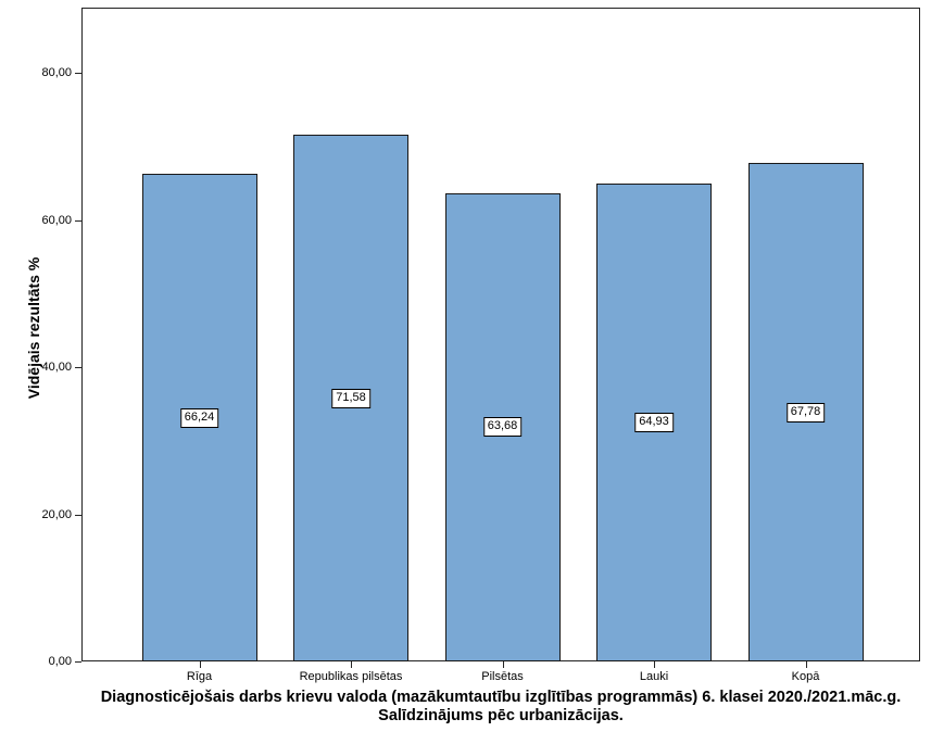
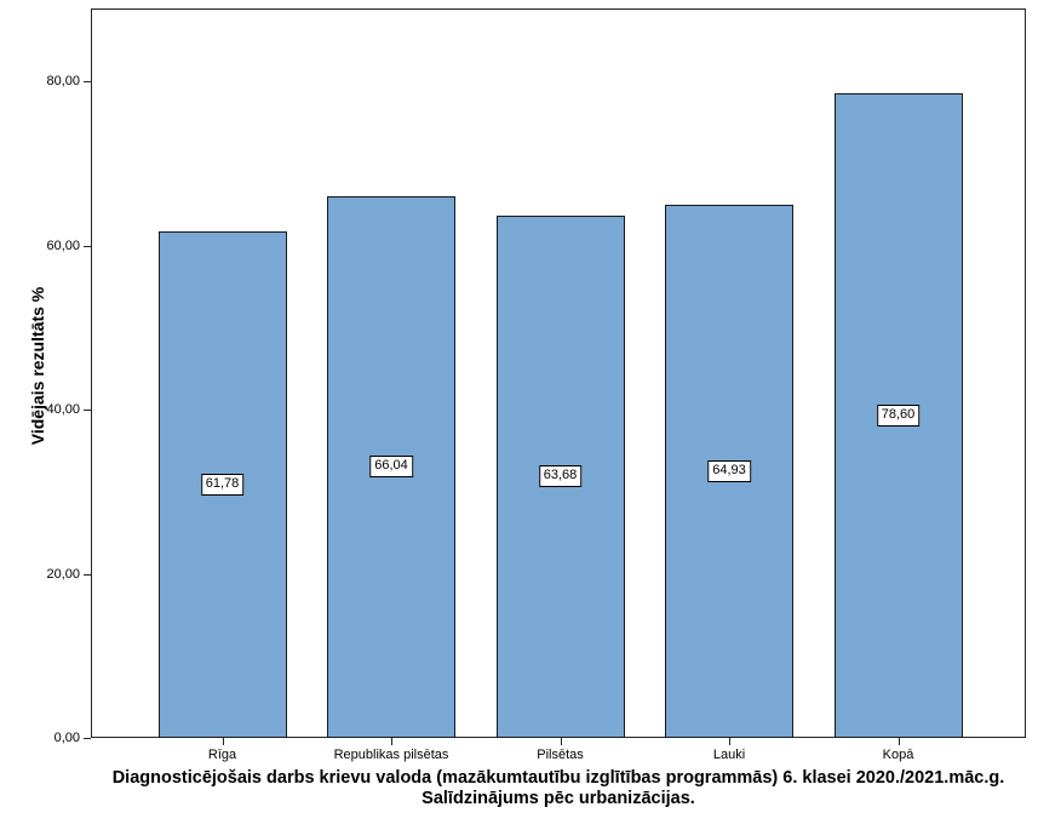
Rīga: 66,24 -> 61,78
Republikas pilsētas: 71,58 -> 66,04
Kopā: 67,78 -> 78,60
